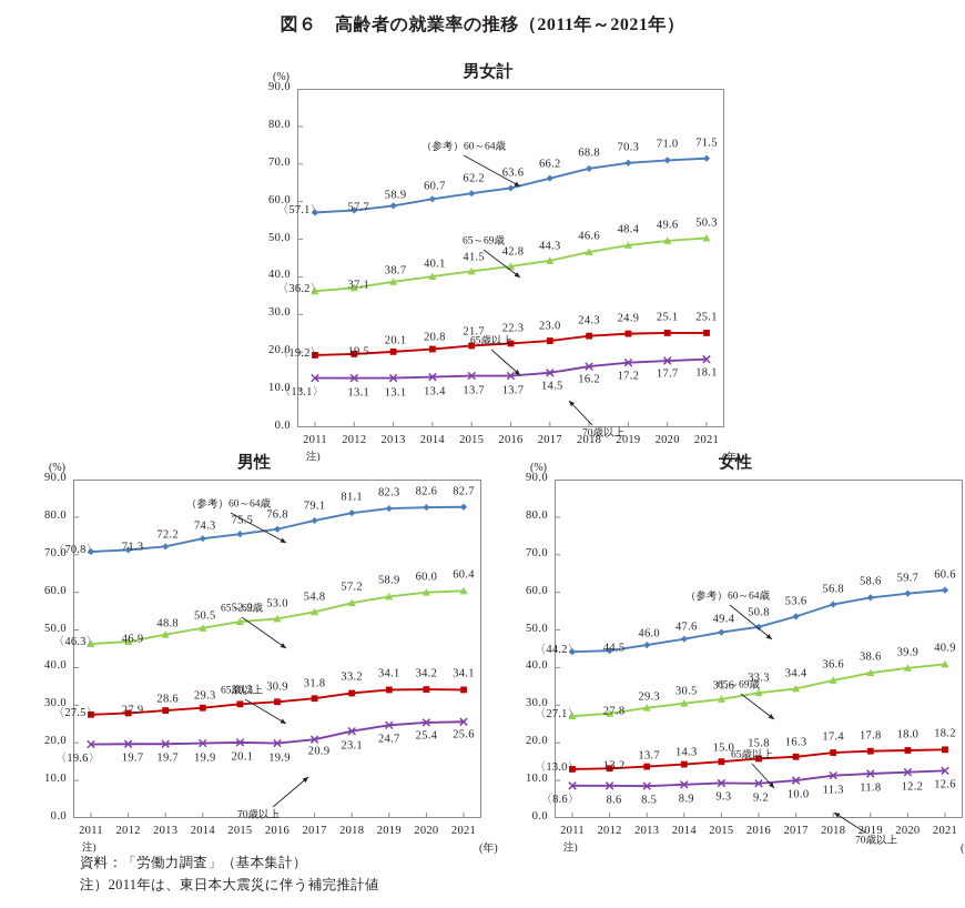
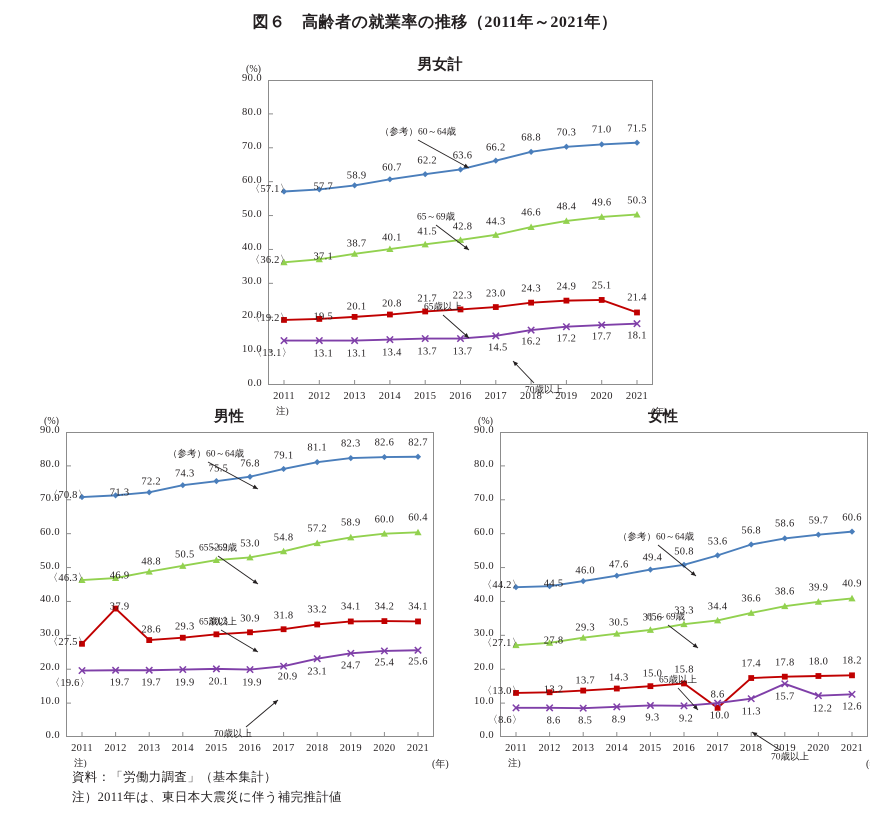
男女計/65歳以上/2021: 25.1 -> 21.4
男性/65歳以上/2012: 27.9 -> 37.9
女性/65歳以上/2017: 16.3 -> 8.6
女性/70歳以上/2019: 11.8 -> 15.7
